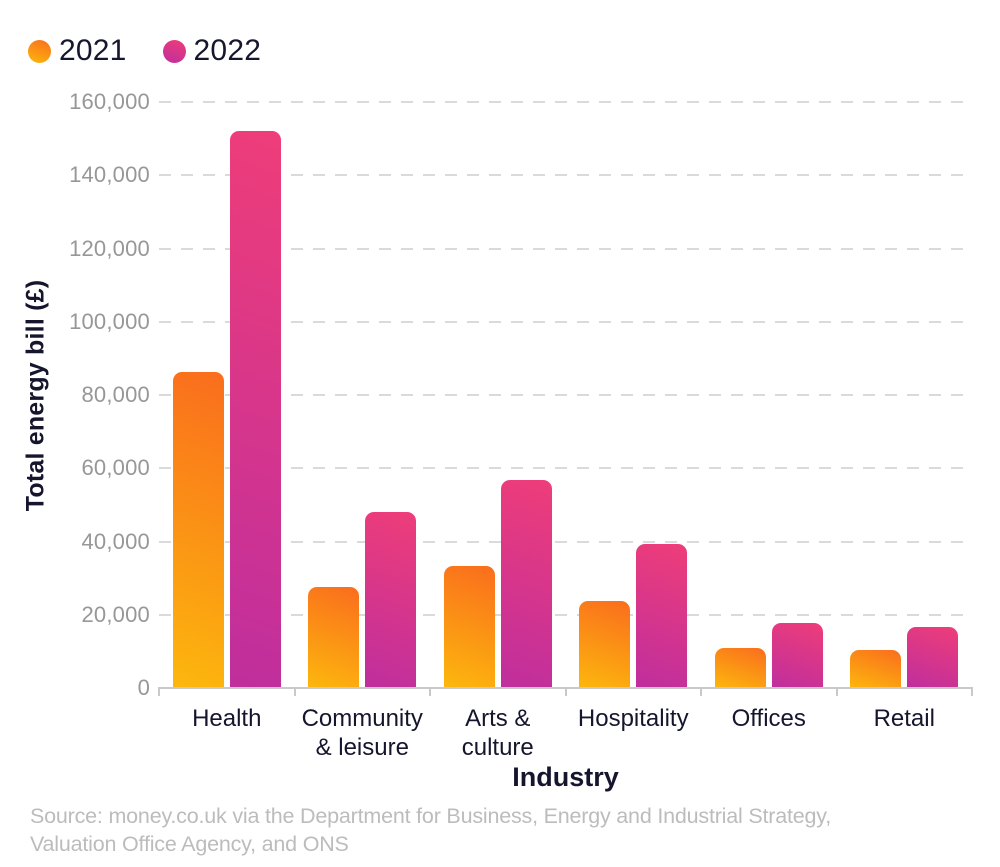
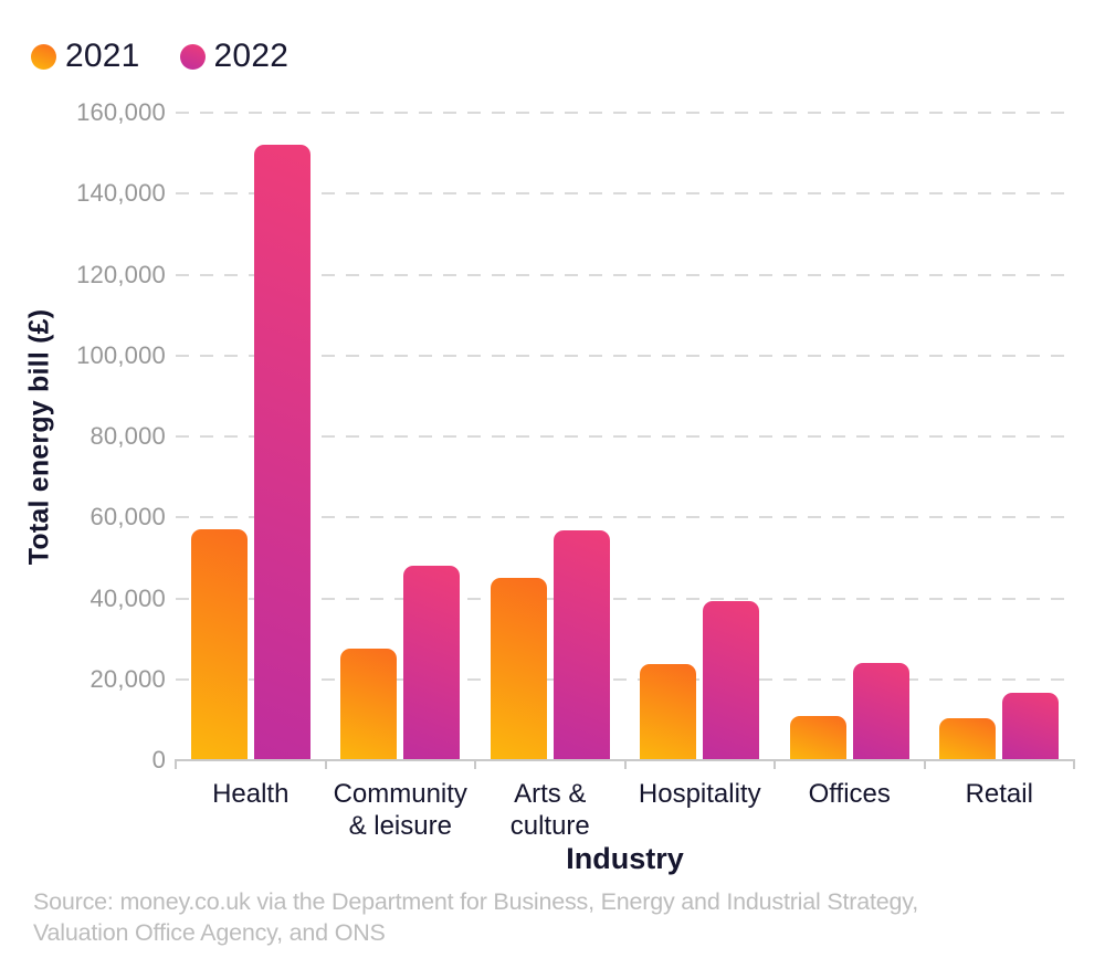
2021/Health: 86000 -> 57000
2021/Arts & culture: 33000 -> 45000
2022/Offices: 18000 -> 24000
